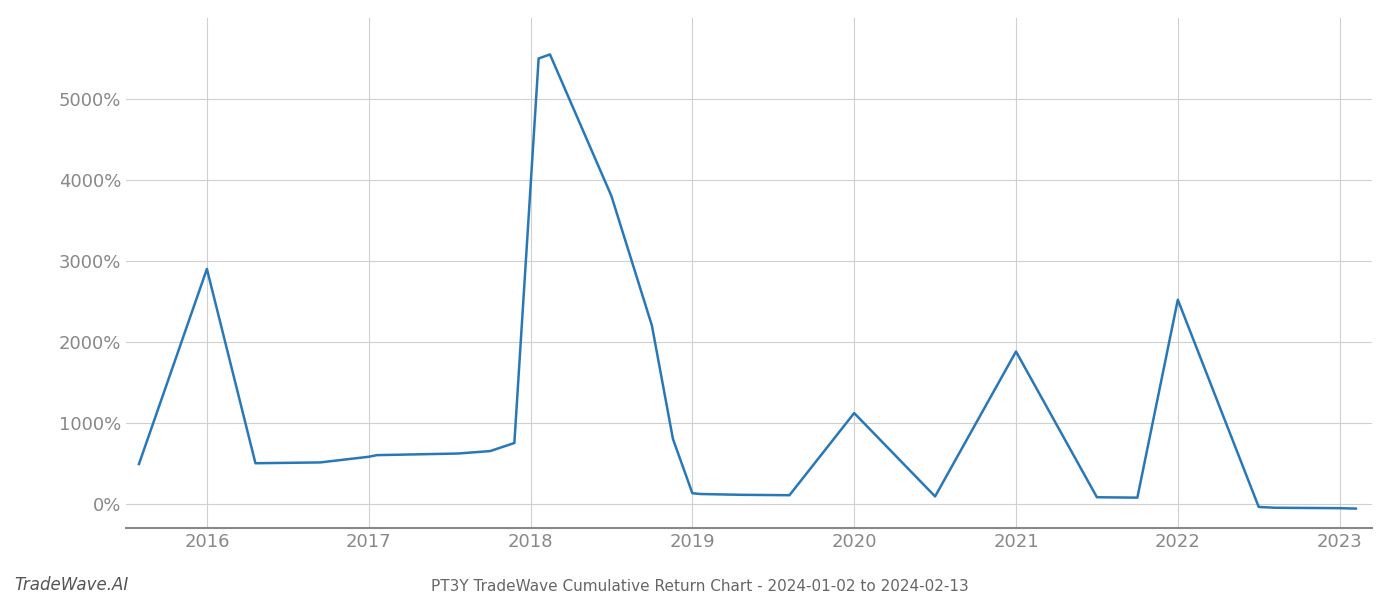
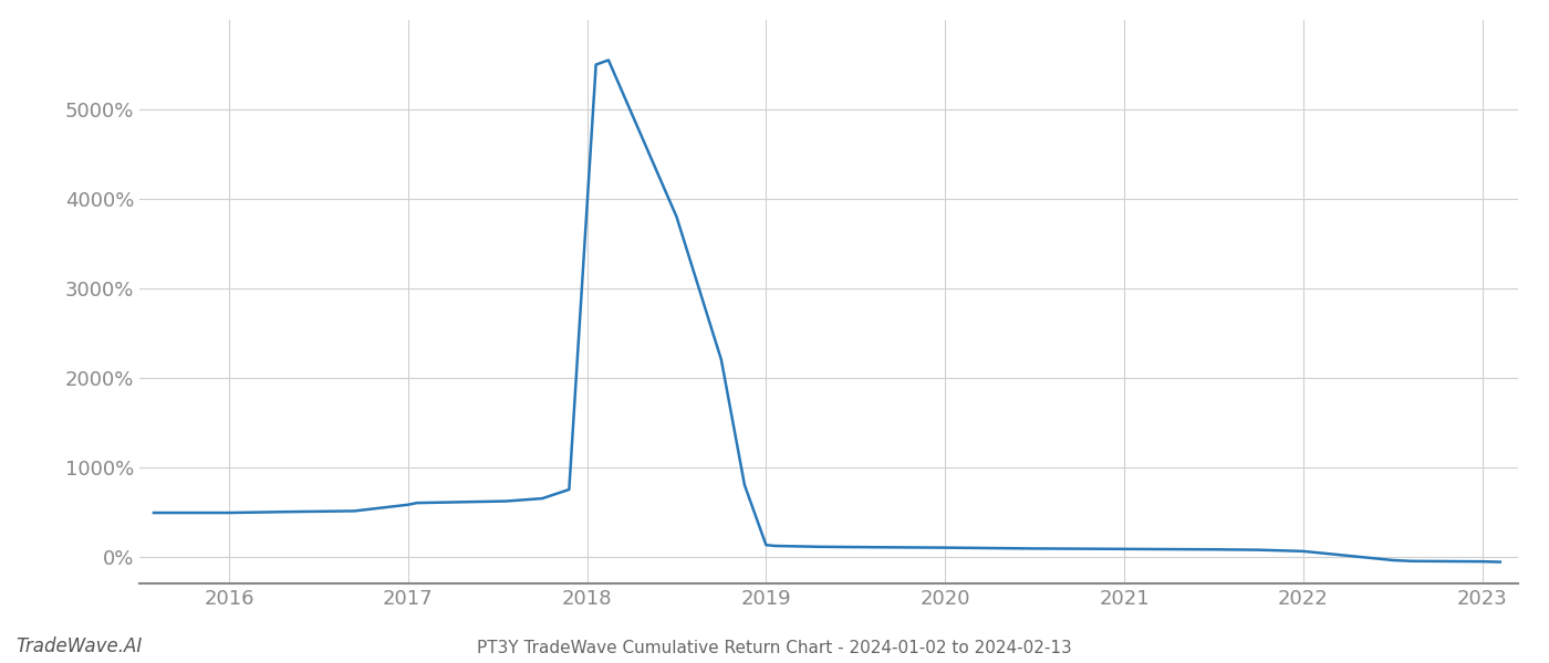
2016: 2900% -> 490%
2020: 1120% -> 100%
2021: 1880% -> 80%
2022: 2520% -> 60%
